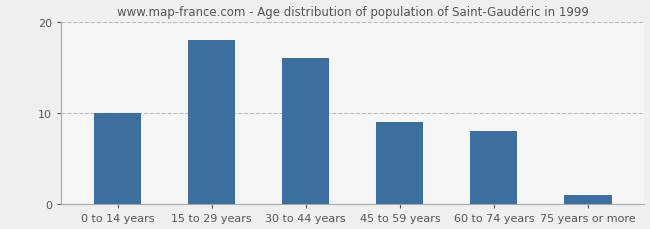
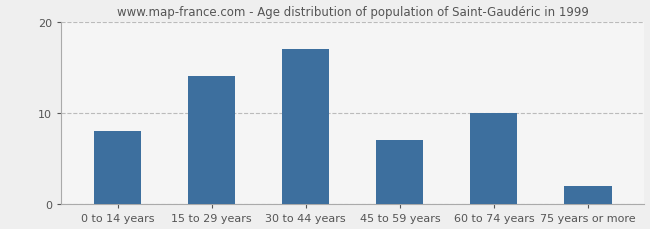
0 to 14 years: 10 -> 8
15 to 29 years: 18 -> 14
30 to 44 years: 16 -> 17
45 to 59 years: 9 -> 7
60 to 74 years: 8 -> 10
75 years or more: 1 -> 2
